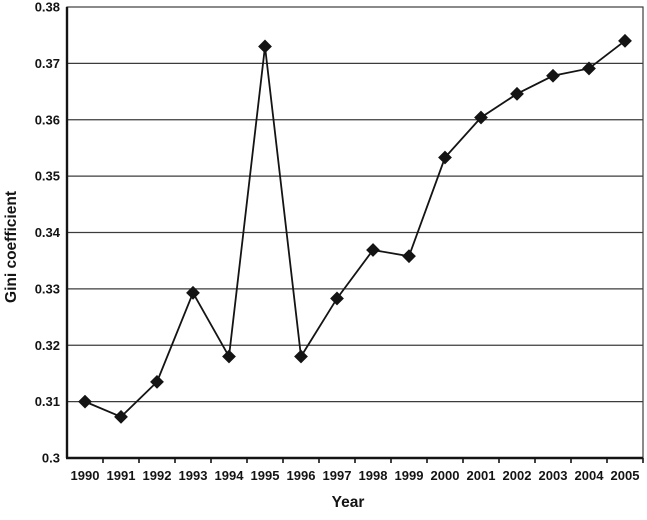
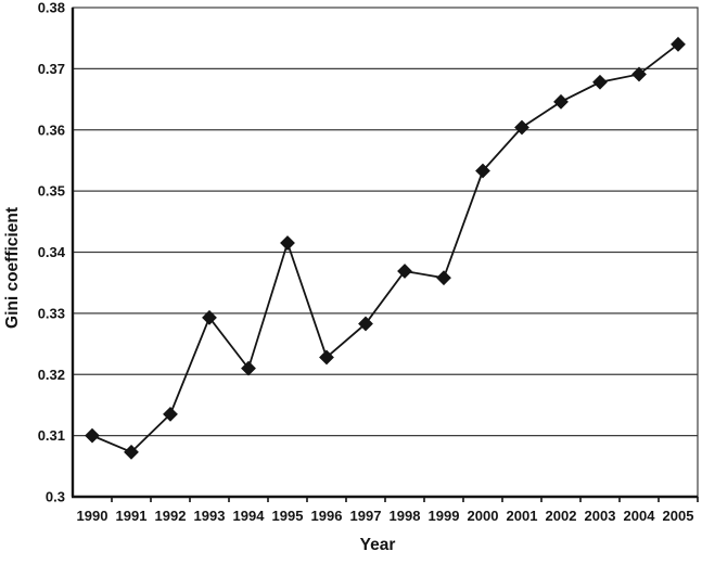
1994: 0.318 -> 0.321
1995: 0.373 -> 0.342
1996: 0.318 -> 0.323
